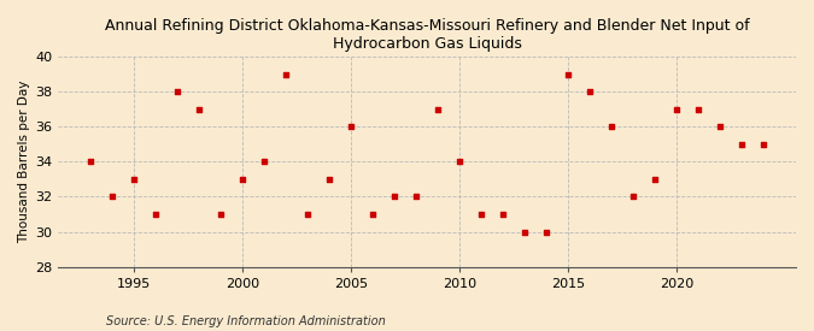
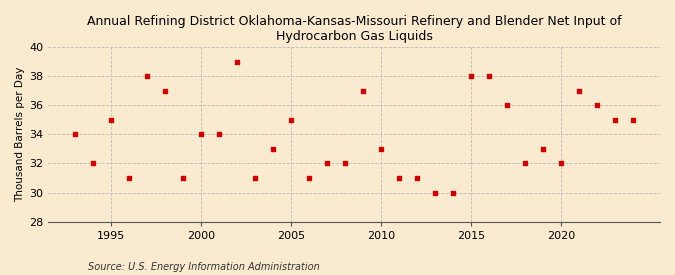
1995: 33 -> 35
2000: 33 -> 34
2005: 36 -> 35
2010: 34 -> 33
2015: 39 -> 38
2020: 37 -> 32
